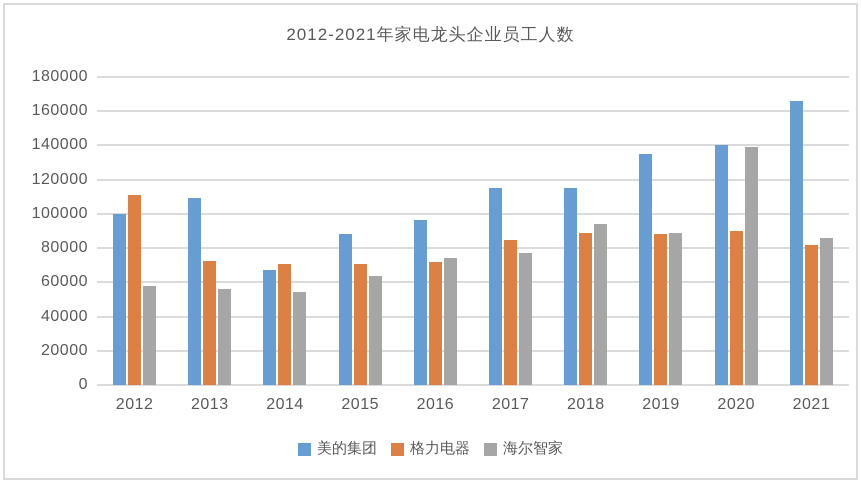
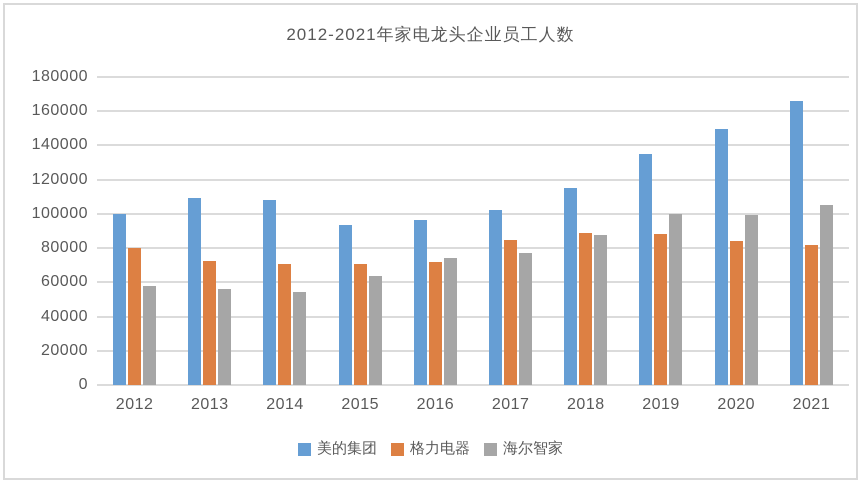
格力电器/2012: 111000 -> 80000
美的集团/2014: 67000 -> 108000
美的集团/2015: 88000 -> 94000
美的集团/2017: 115000 -> 102000
海尔智家/2018: 94000 -> 88000
海尔智家/2019: 89000 -> 100000
美的集团/2020: 140000 -> 150000
格力电器/2020: 90000 -> 84000
海尔智家/2020: 139000 -> 100000
海尔智家/2021: 86000 -> 105000
